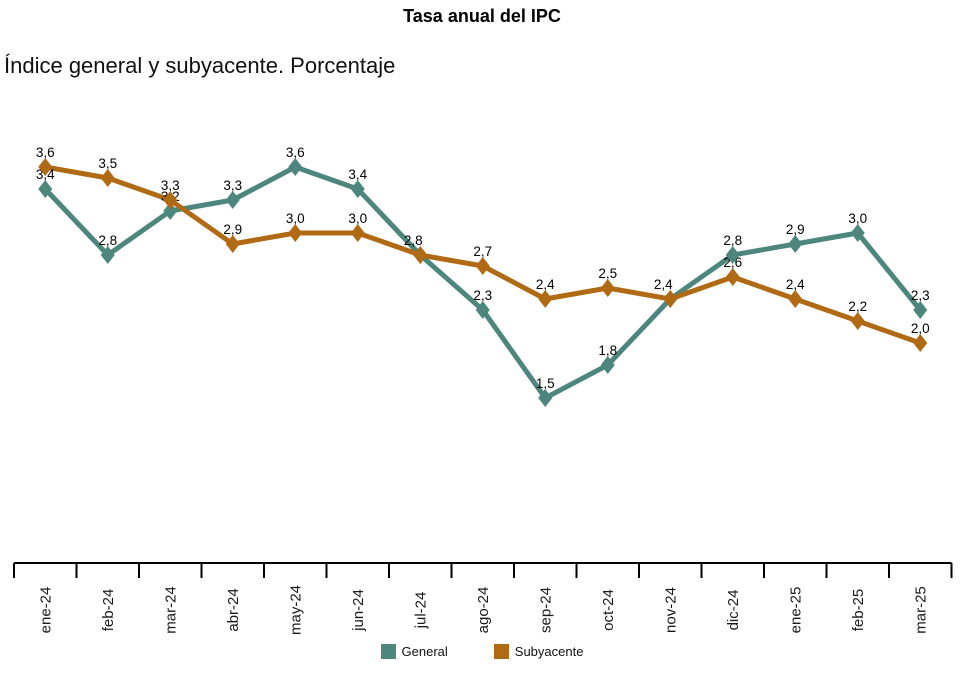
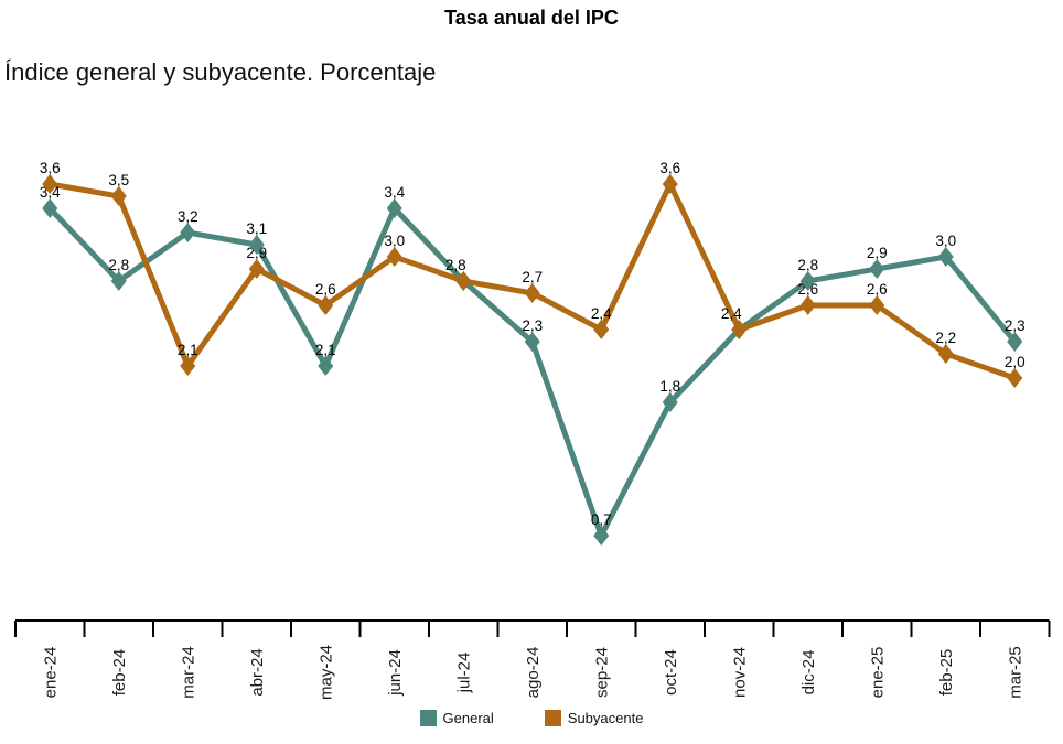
Subyacente/mar-24: 3,3 -> 2,1
General/abr-24: 3,3 -> 3,1
General/may-24: 3,6 -> 2,1
Subyacente/may-24: 3,0 -> 2,6
General/sep-24: 1,5 -> 0,7
Subyacente/oct-24: 2,5 -> 3,6
Subyacente/ene-25: 2,4 -> 2,6
